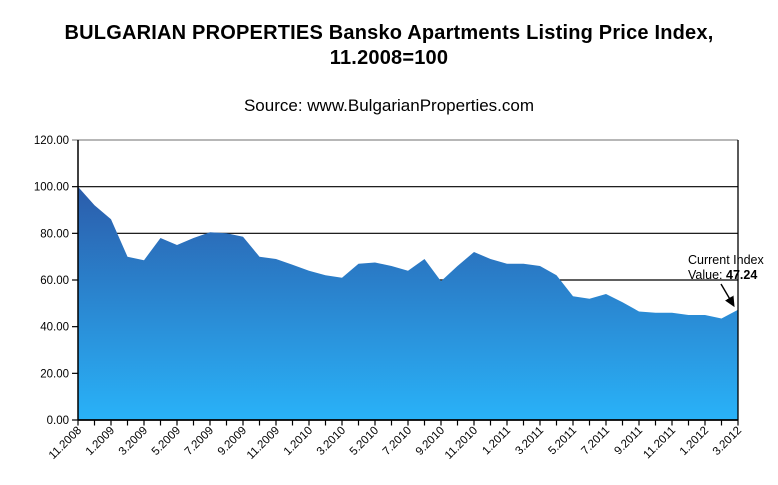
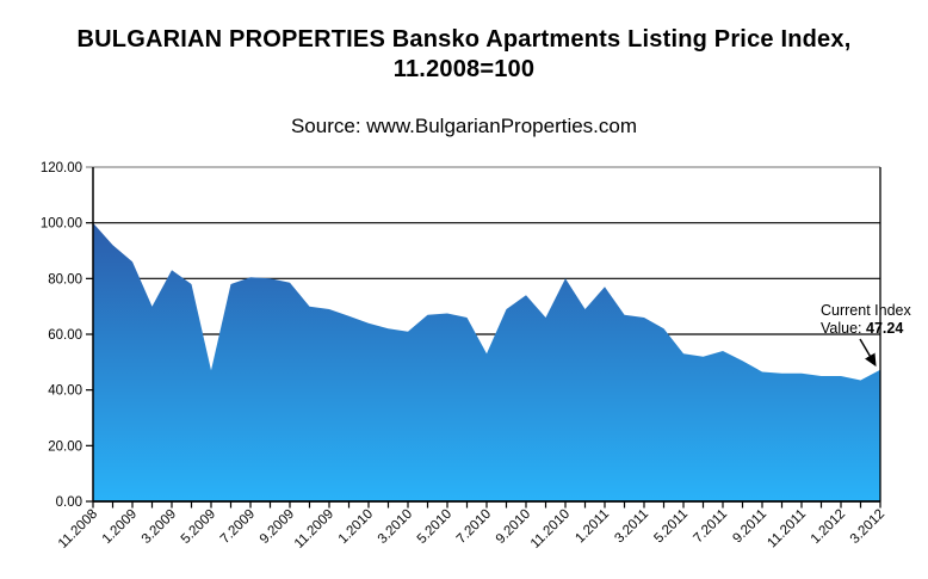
3.2009: 68 -> 83
5.2009: 75 -> 47
7.2010: 64 -> 53
9.2010: 60 -> 74
11.2010: 72 -> 80
1.2011: 67 -> 77
